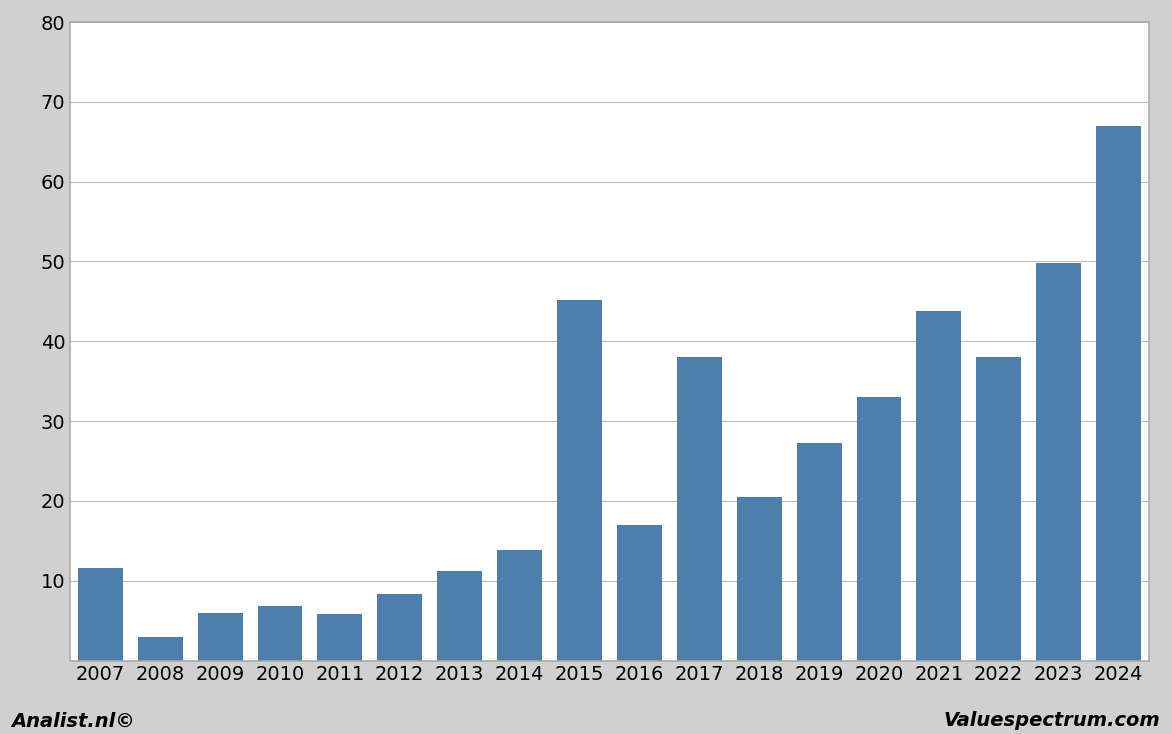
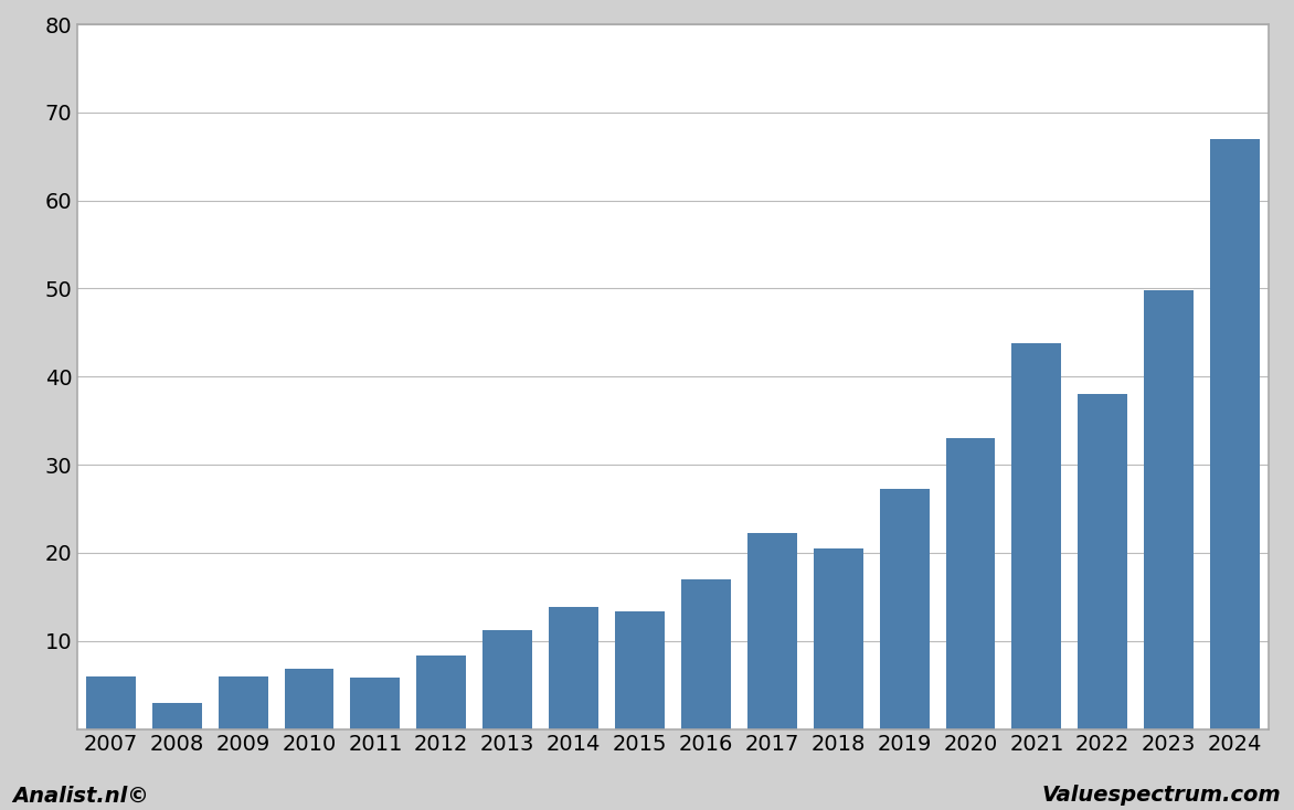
2007: 11.6 -> 6.0
2015: 45.2 -> 13.3
2017: 38.0 -> 22.2
